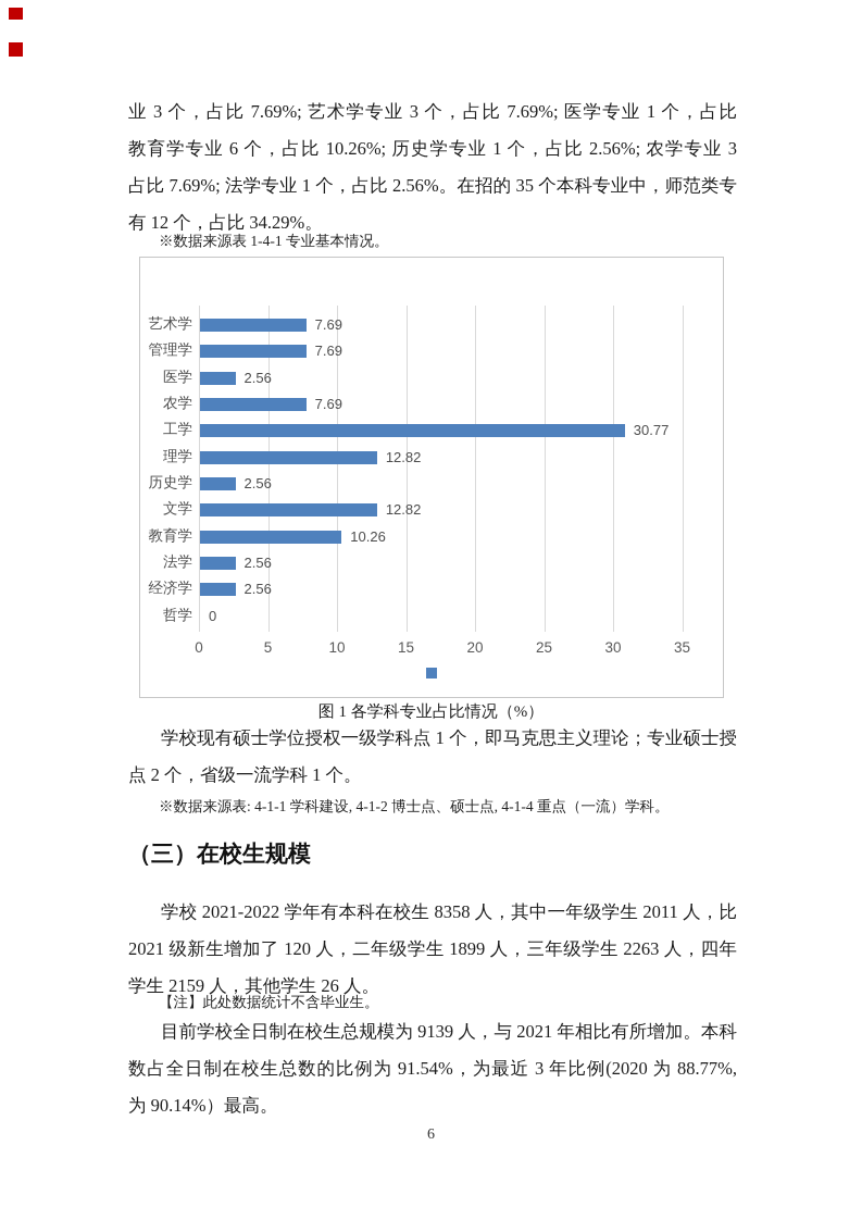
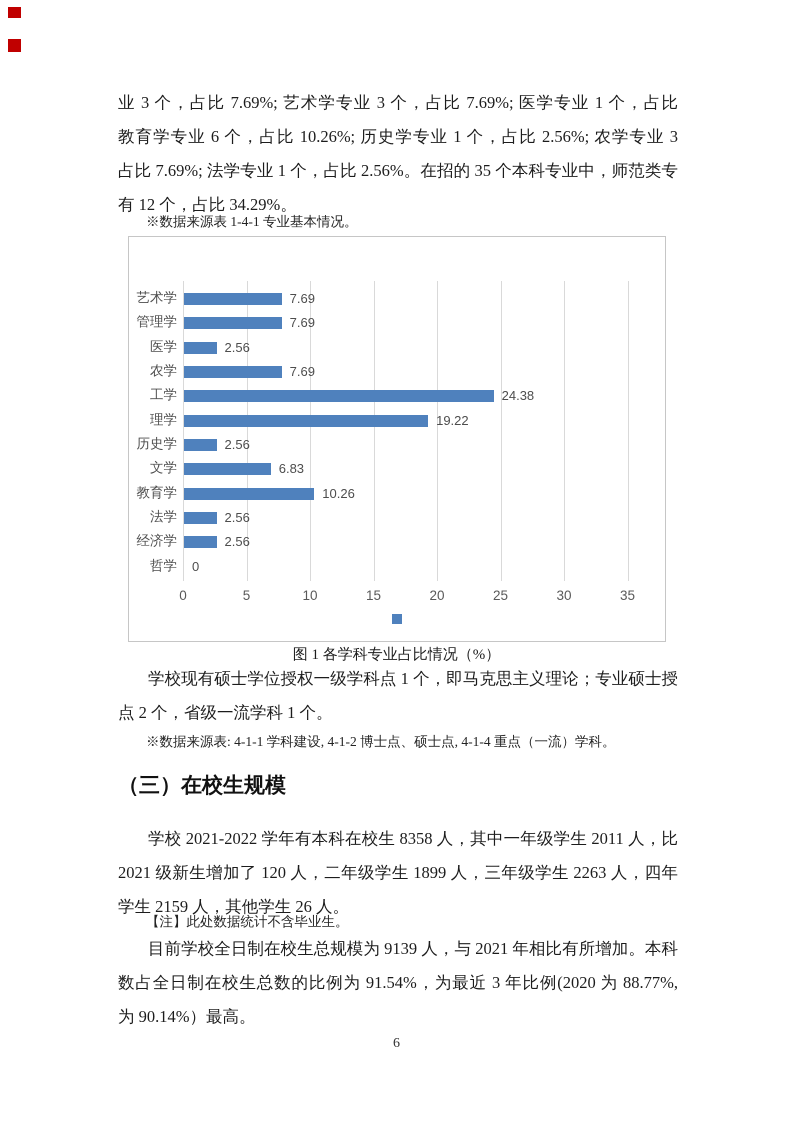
工学: 30.77 -> 24.38
理学: 12.82 -> 19.22
文学: 12.82 -> 6.83
